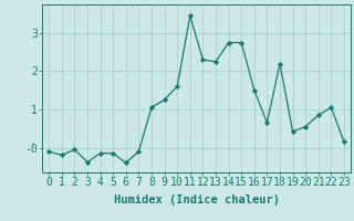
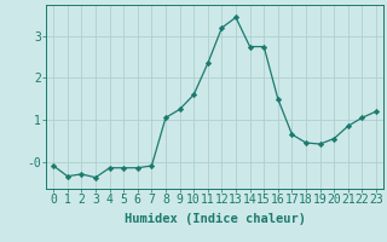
1: -0.20 -> -0.35
2: -0.05 -> -0.30
6: -0.40 -> -0.15
11: 3.45 -> 2.35
12: 2.30 -> 3.20
13: 2.25 -> 3.45
18: 2.20 -> 0.45
23: 0.15 -> 1.20
